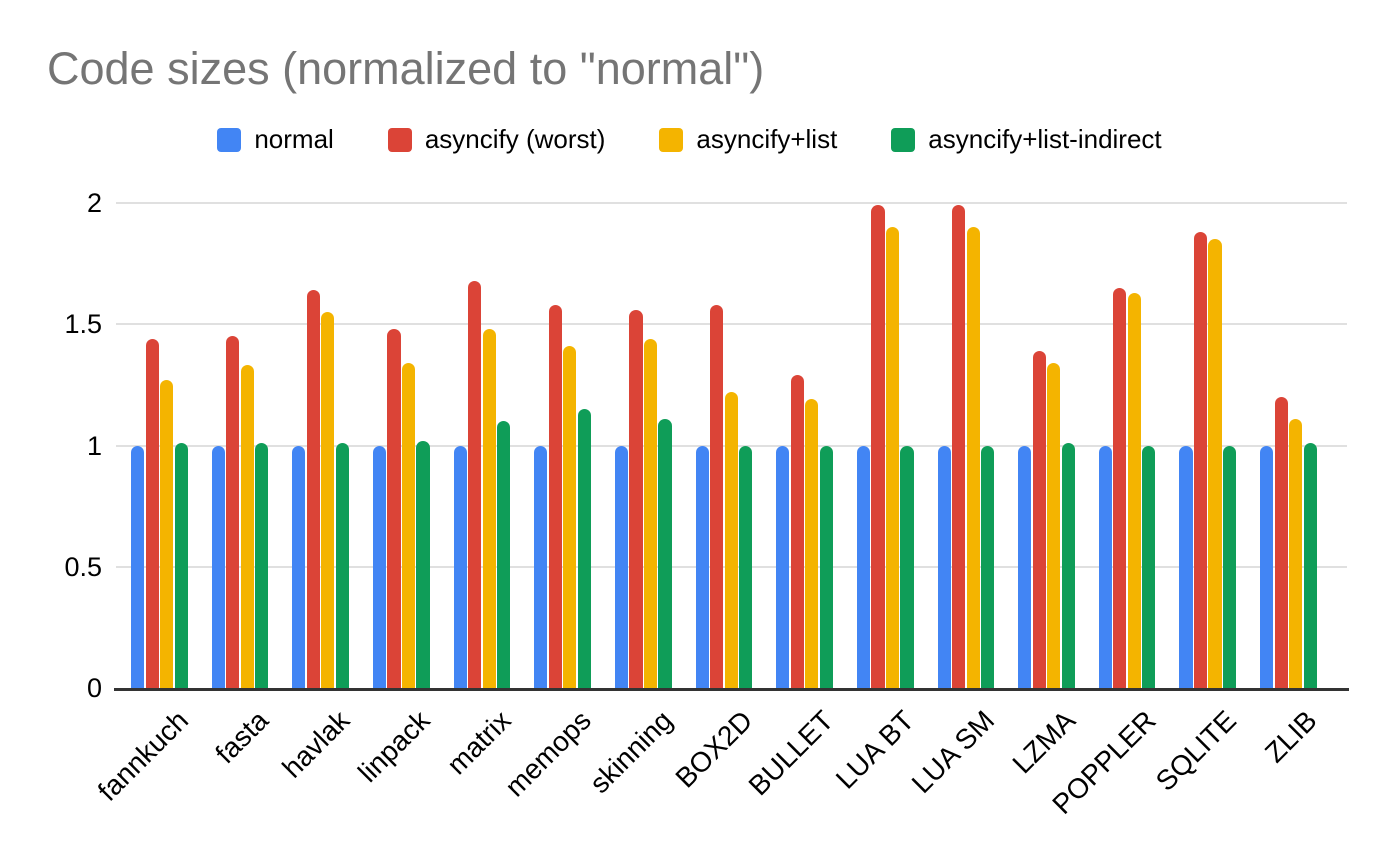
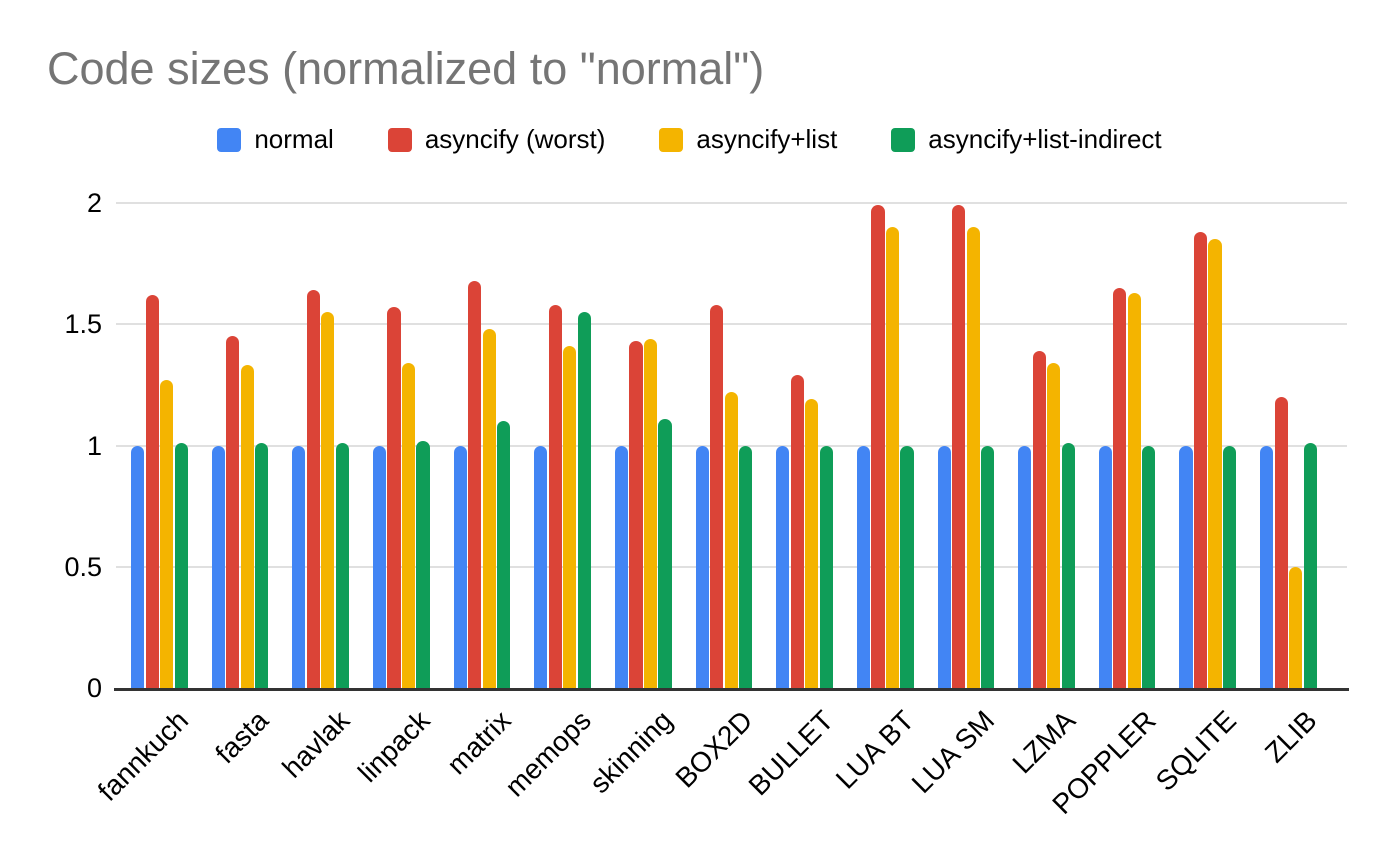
asyncify (worst)/fannkuch: 1.44 -> 1.62
asyncify (worst)/linpack: 1.48 -> 1.57
asyncify+list-indirect/memops: 1.15 -> 1.55
asyncify (worst)/skinning: 1.56 -> 1.43
asyncify+list/ZLIB: 1.11 -> 0.50
